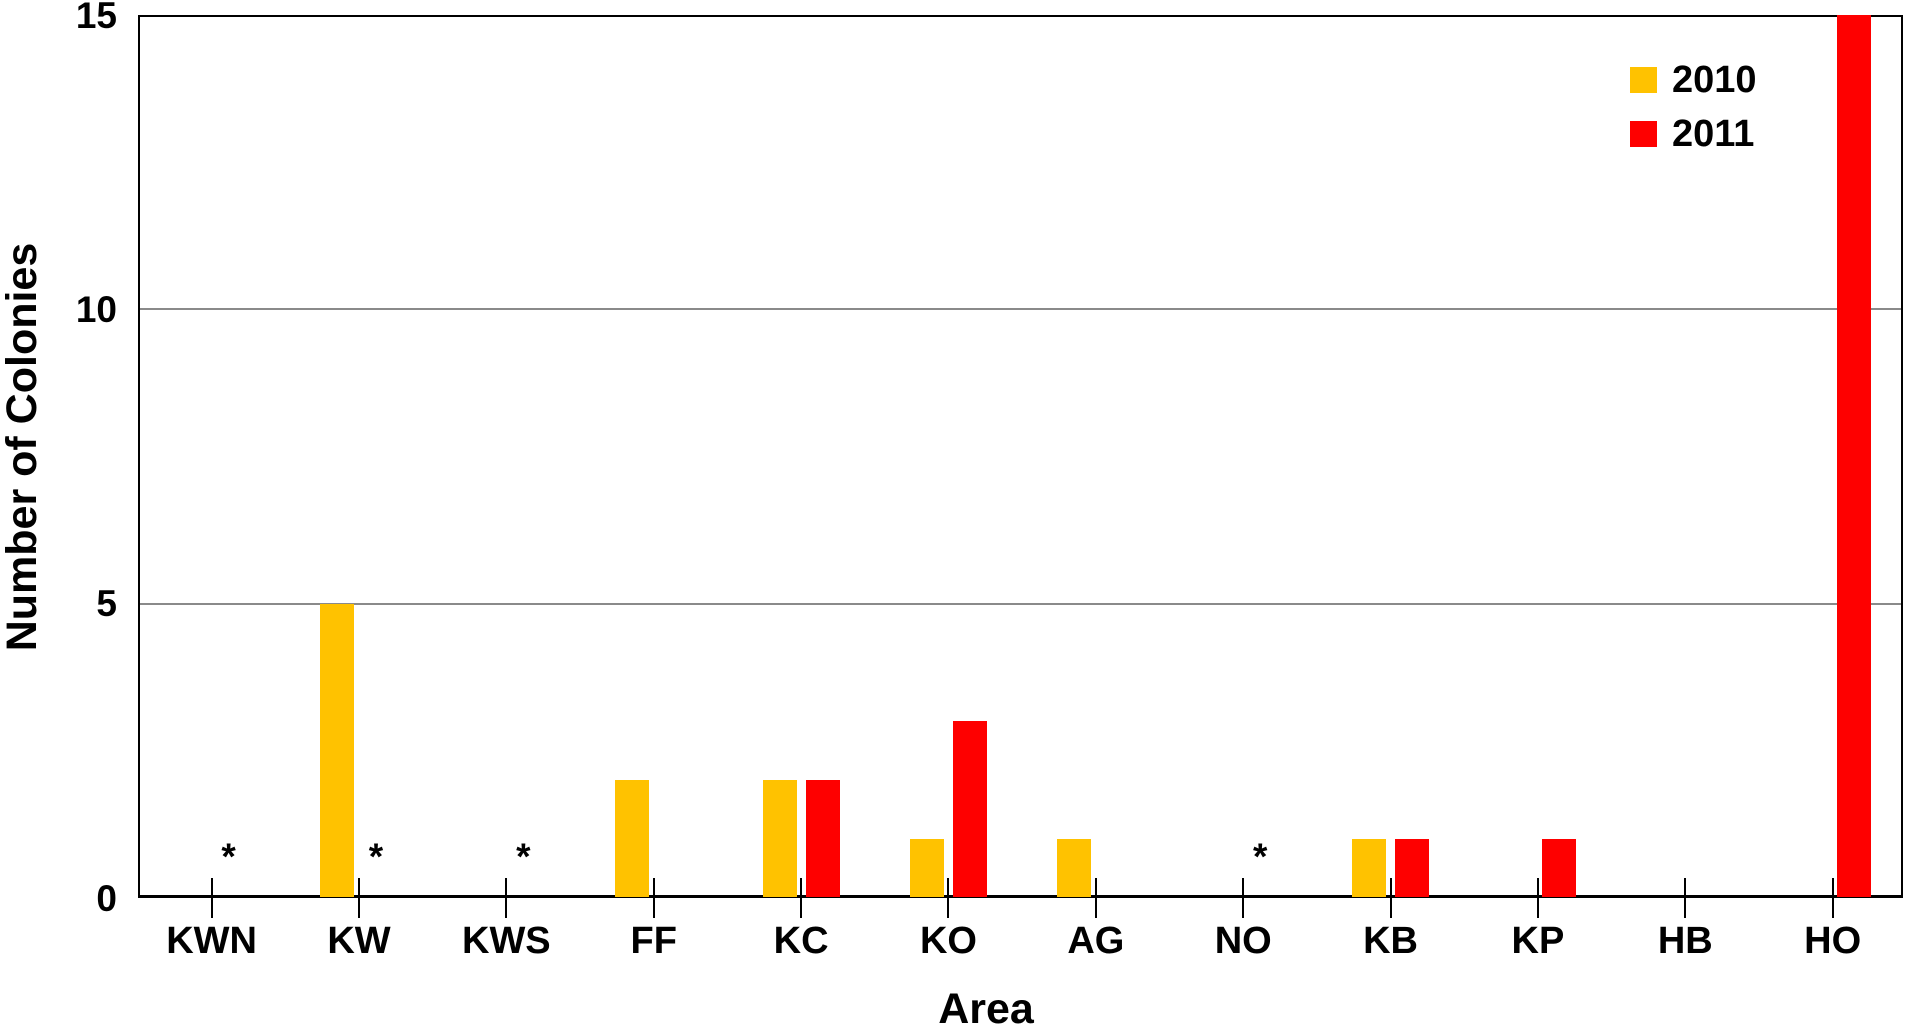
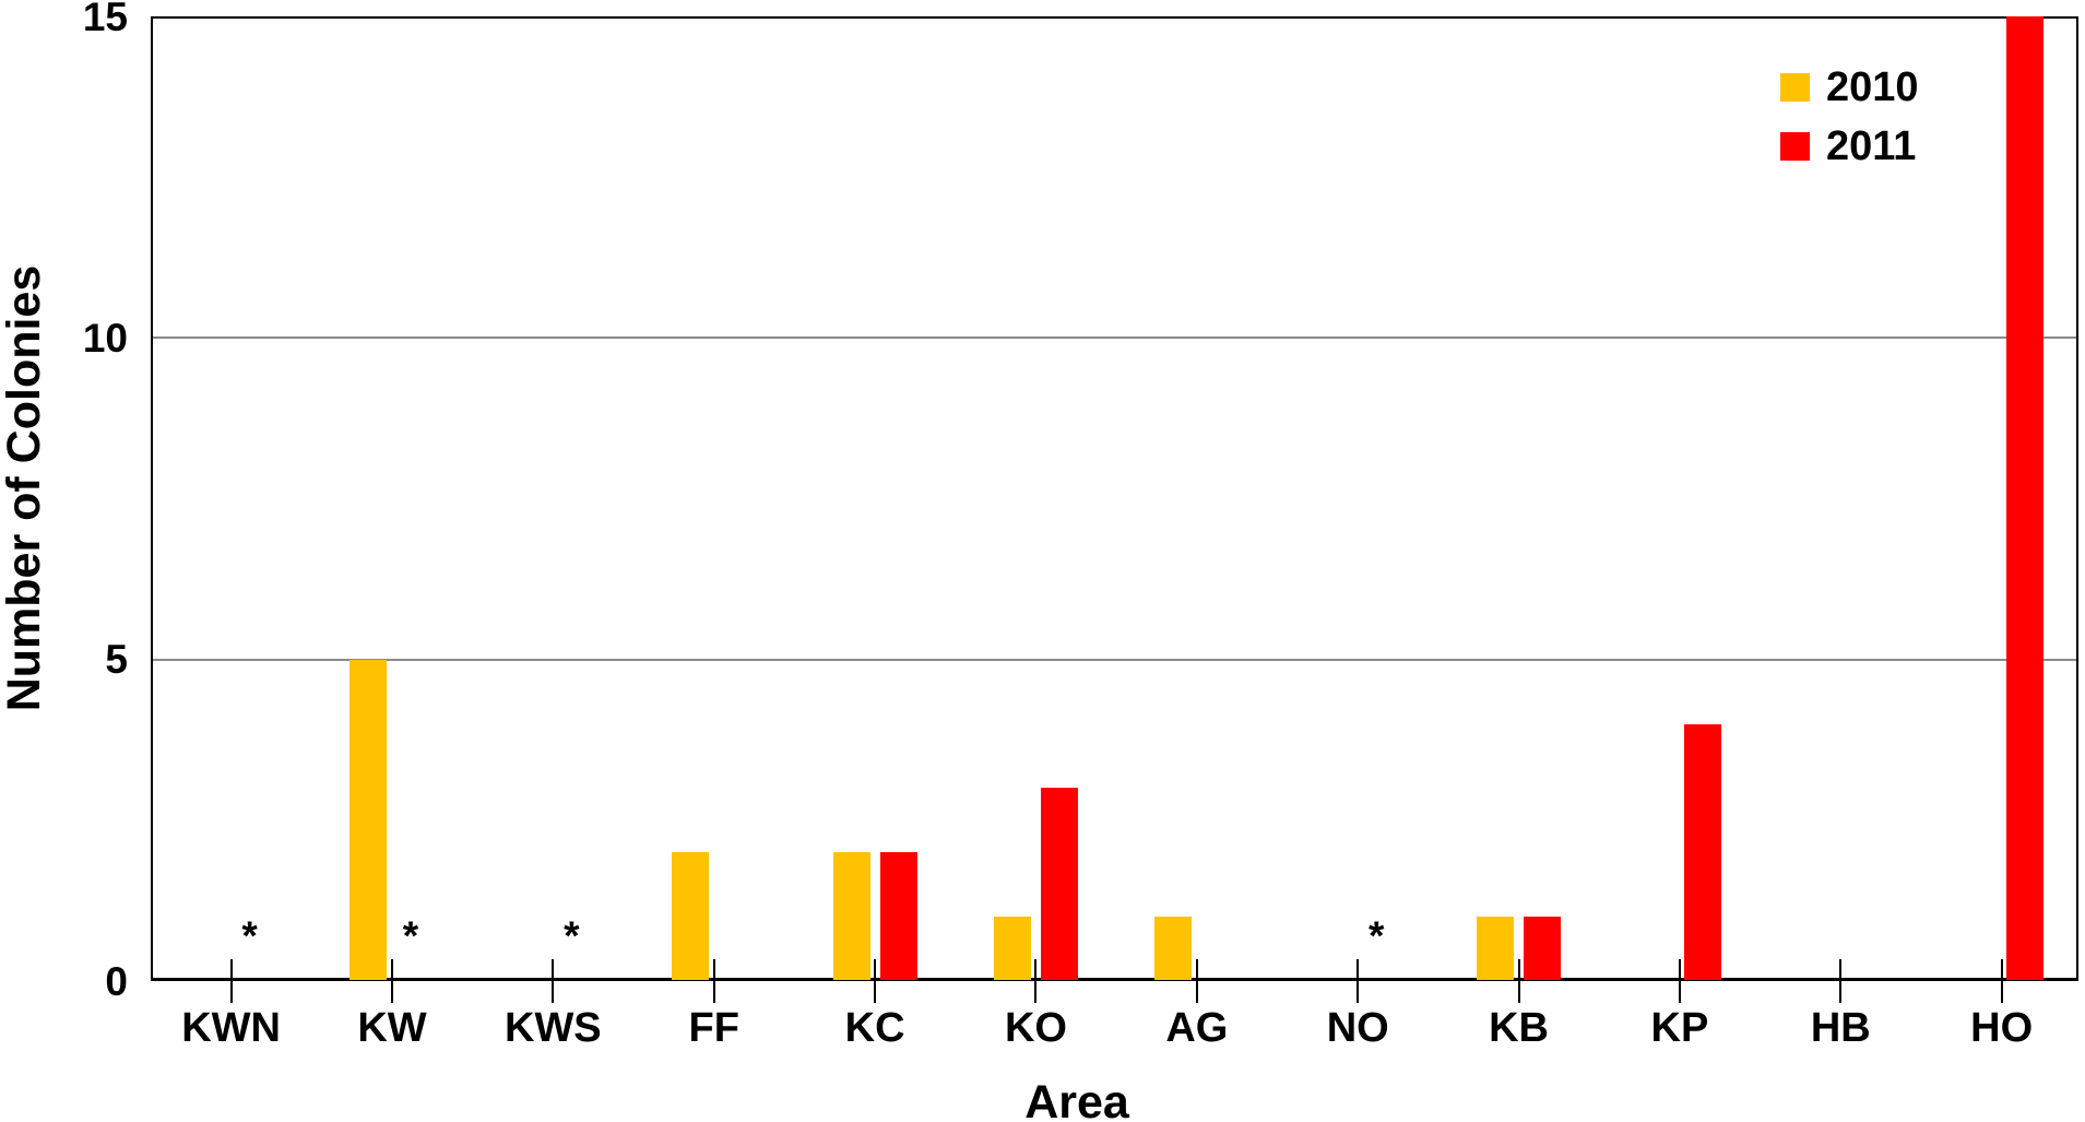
2011/KP: 1 -> 4
